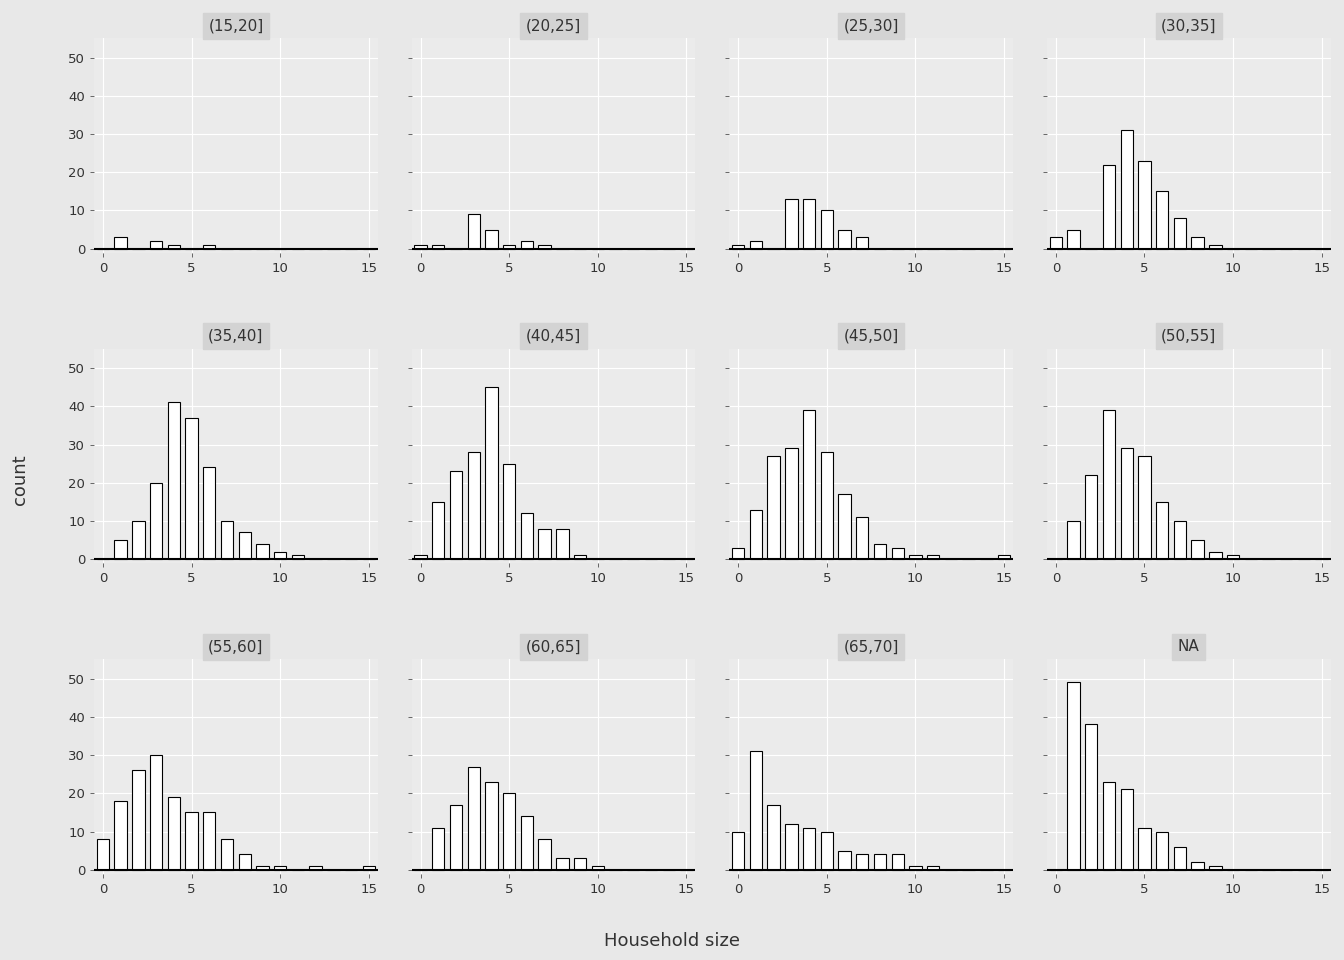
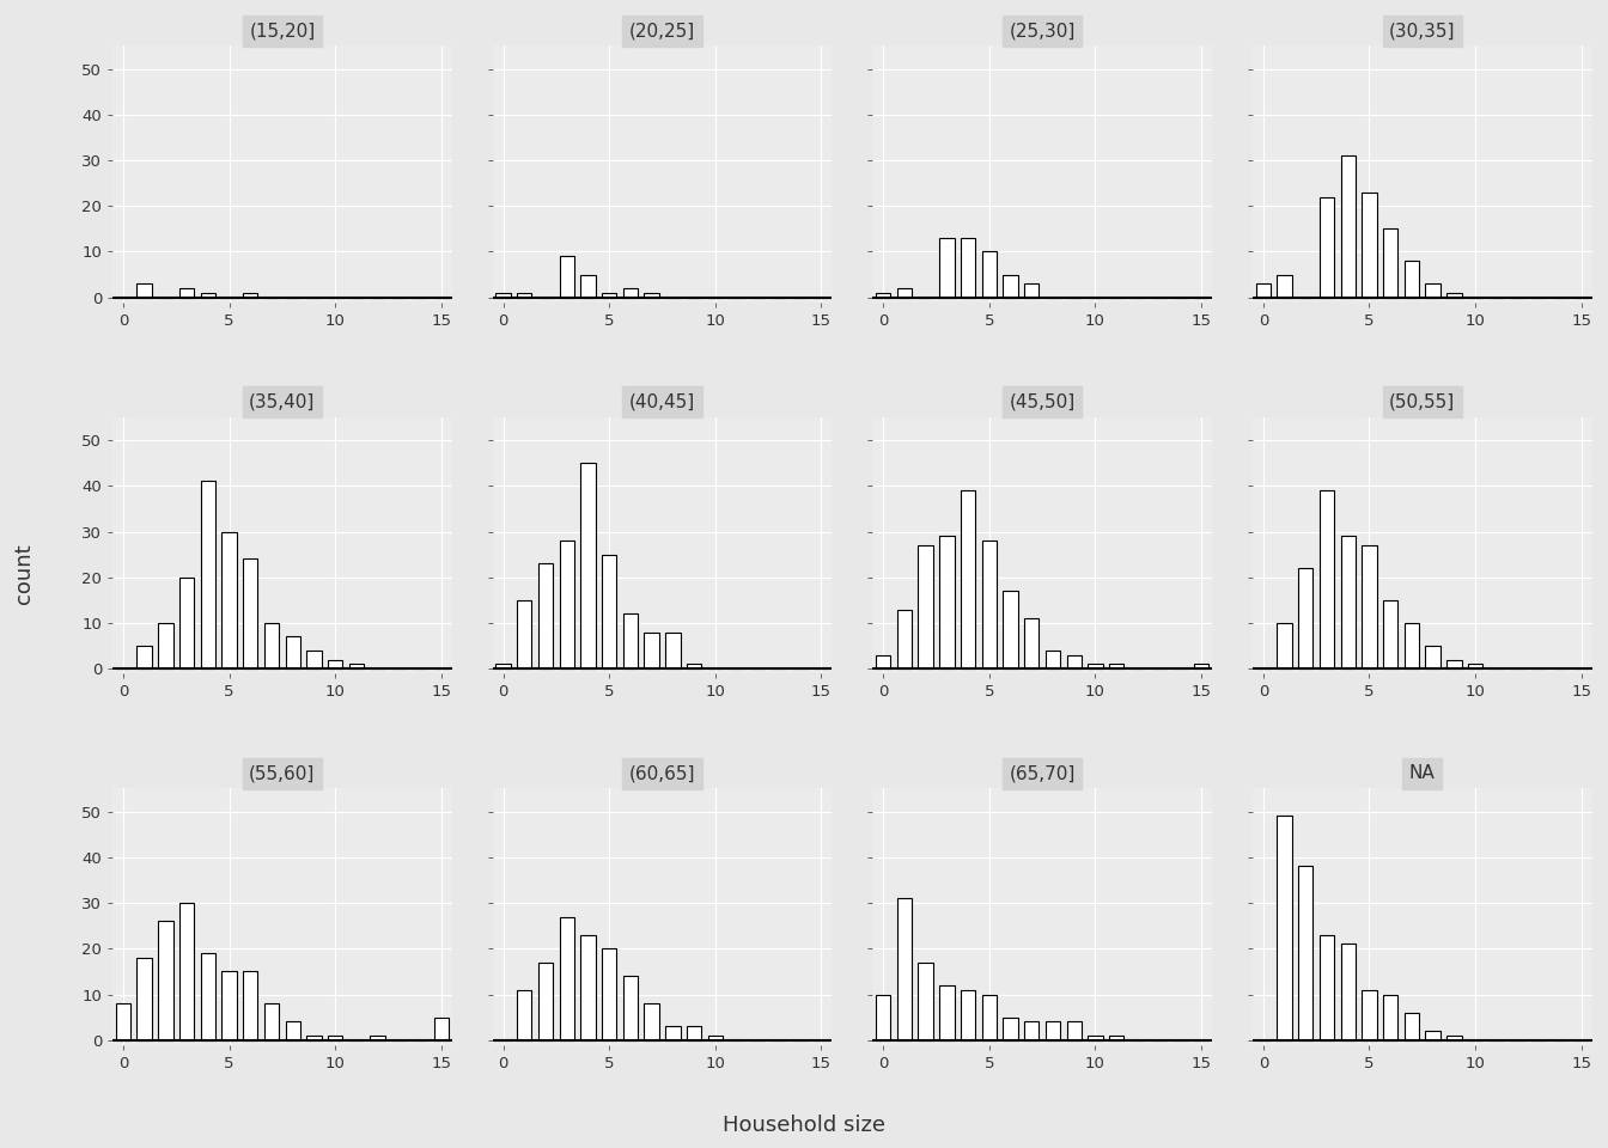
(35,40]/5: 37 -> 30
(55,60]/15: 1 -> 5
